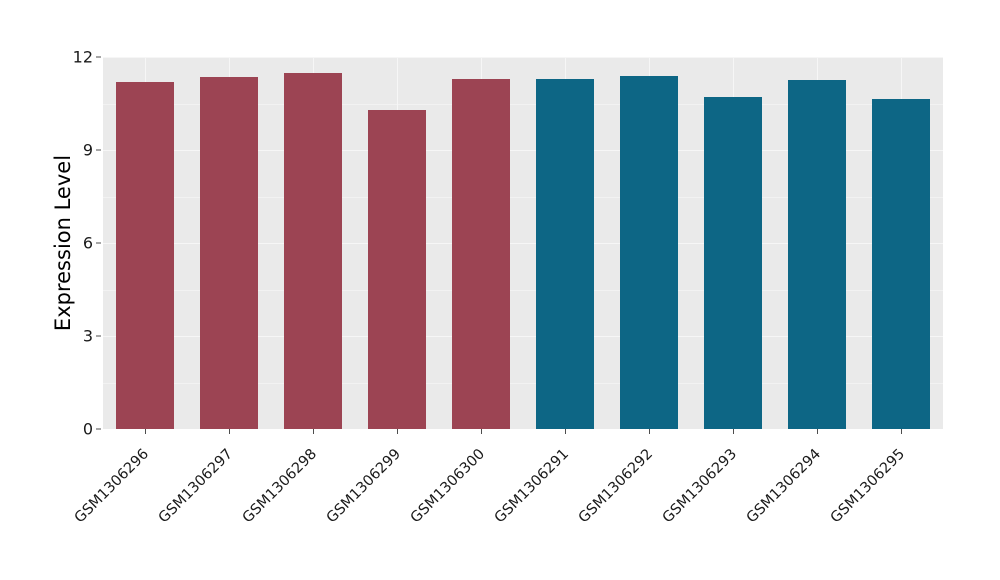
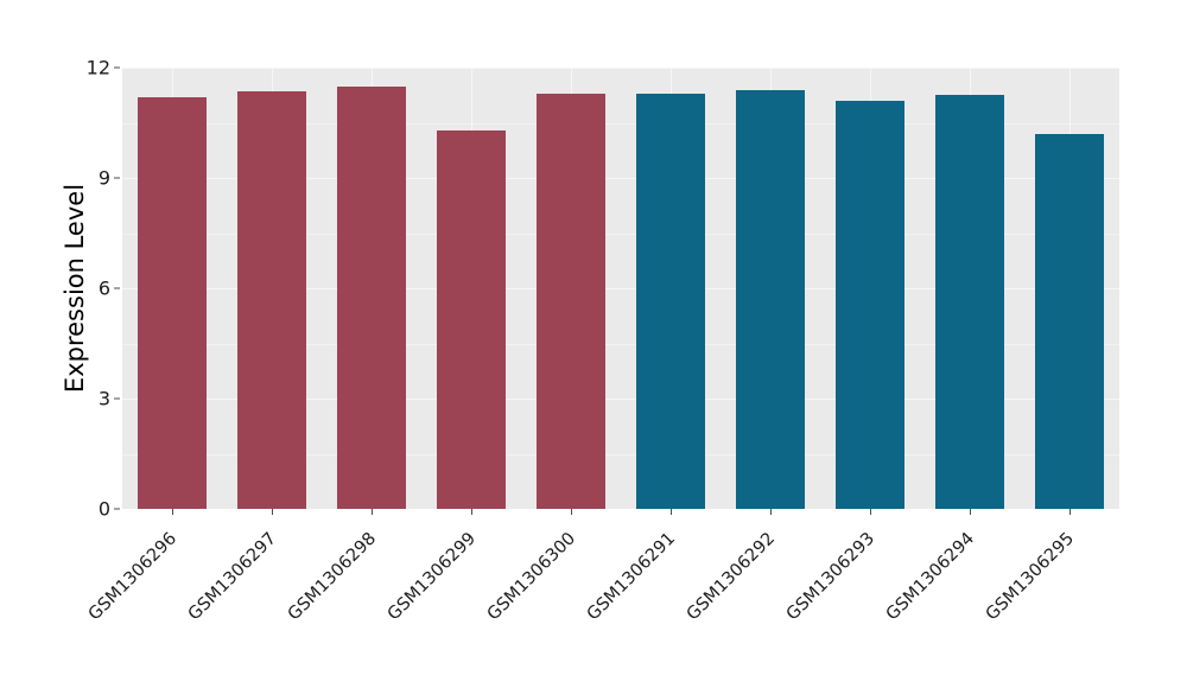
GSM1306293: 10.7 -> 11.1
GSM1306295: 10.7 -> 10.2
